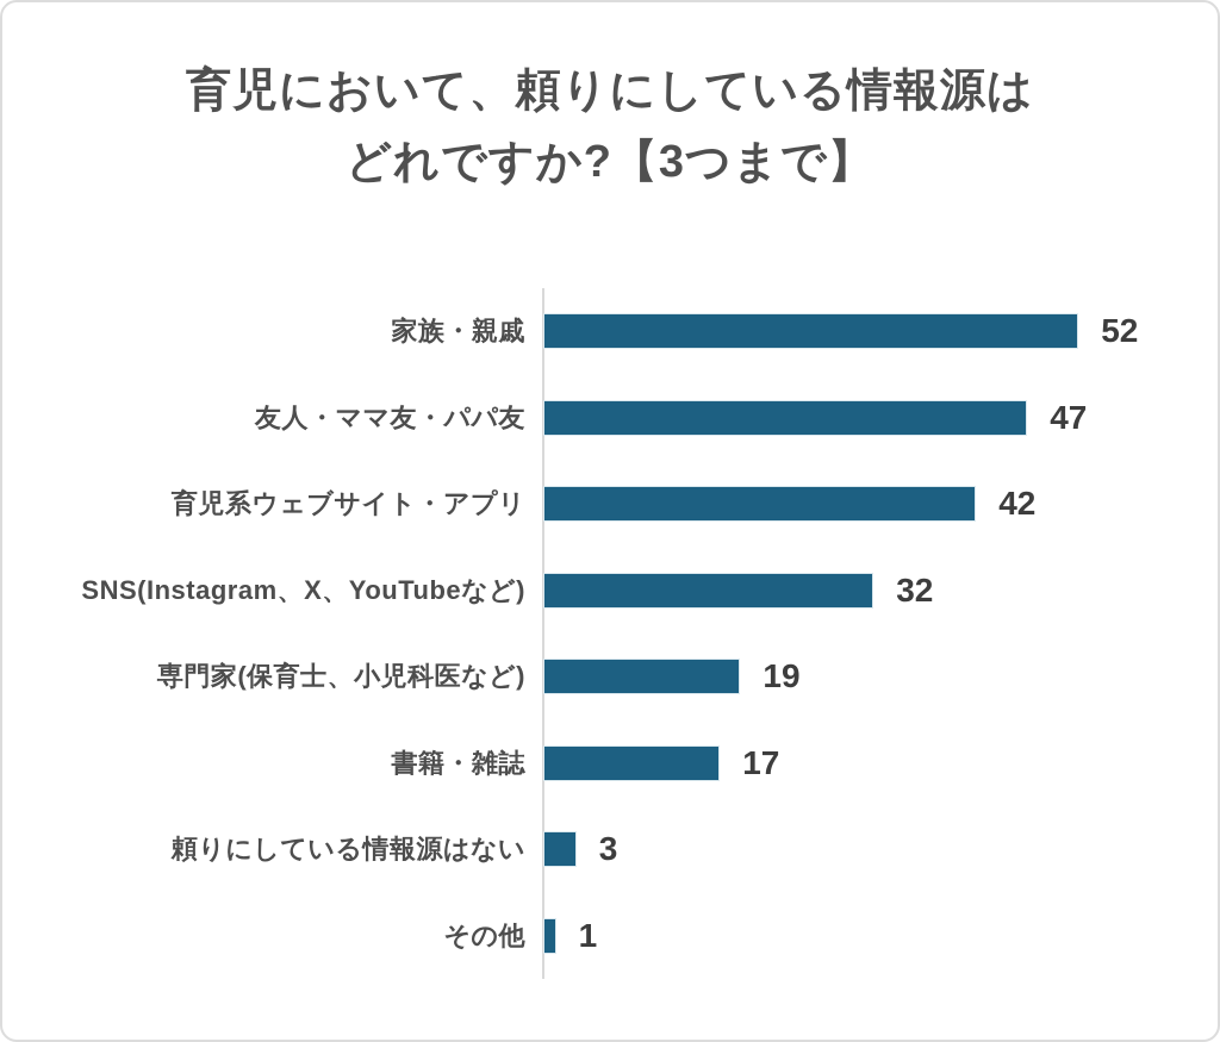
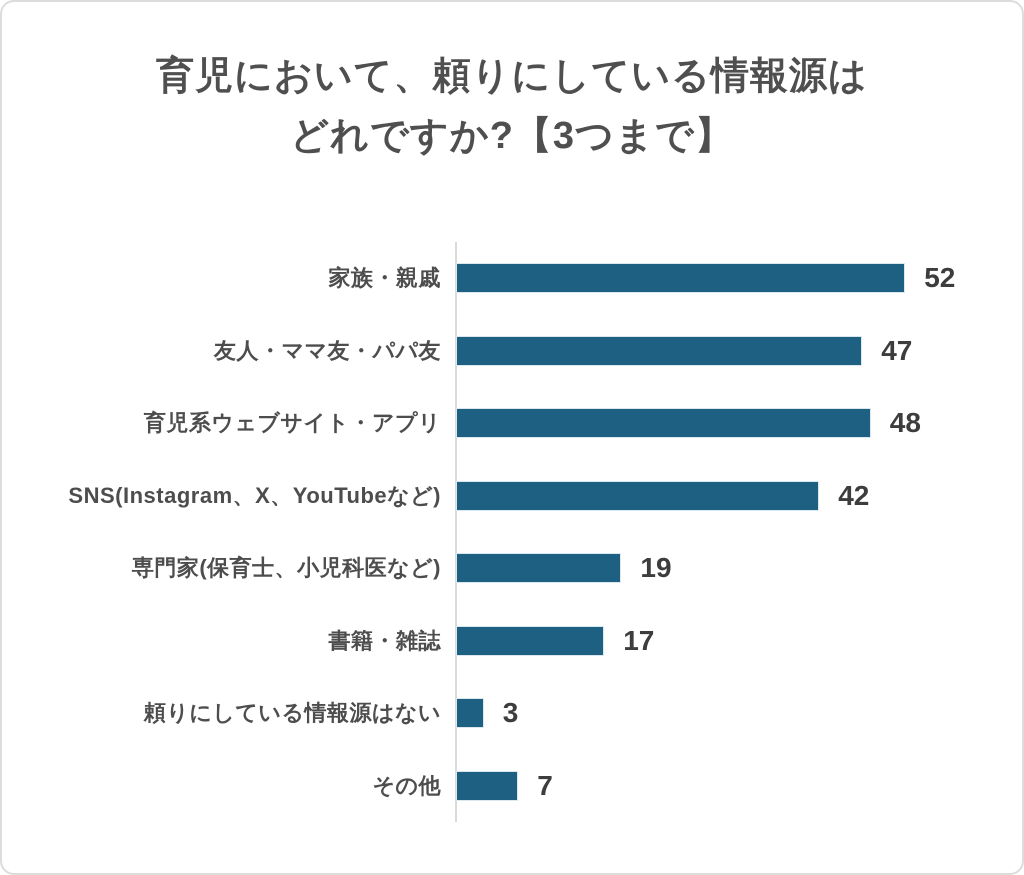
育児系ウェブサイト・アプリ: 42 -> 48
SNS(Instagram、X、YouTubeなど): 32 -> 42
その他: 1 -> 7
